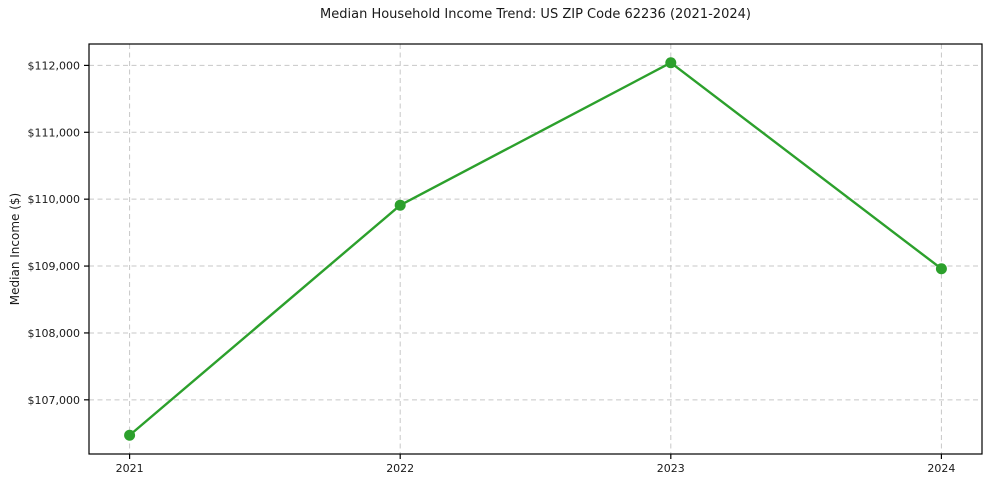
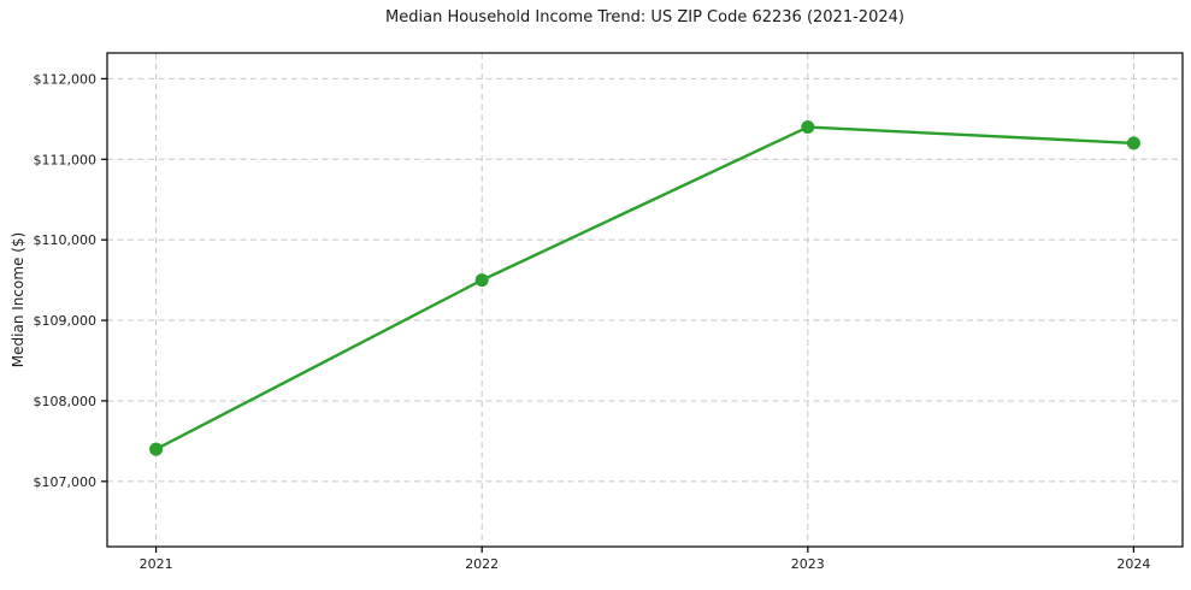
2021: $106500 -> $107400
2022: $109900 -> $109500
2023: $112000 -> $111400
2024: $109000 -> $111200
